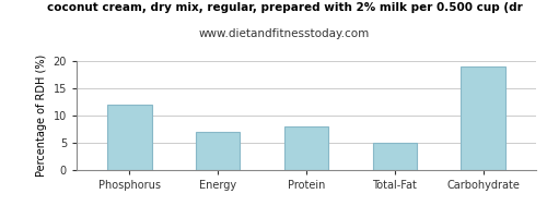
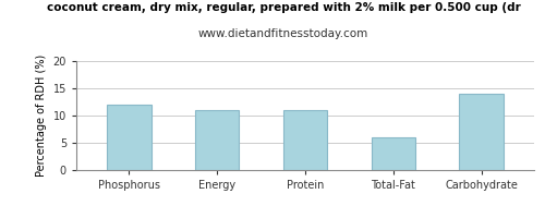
Energy: 7 -> 11
Protein: 8 -> 11
Total-Fat: 5 -> 6
Carbohydrate: 19 -> 14
